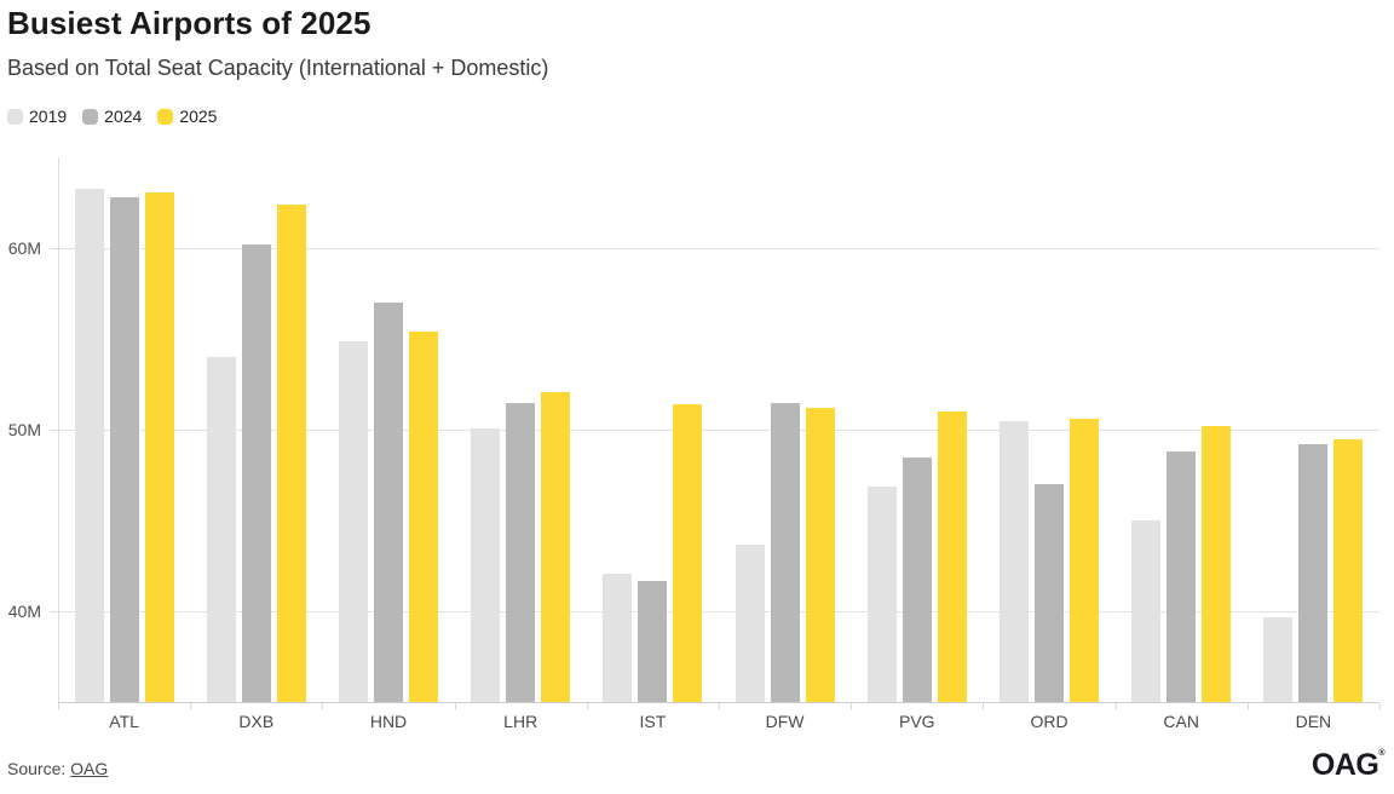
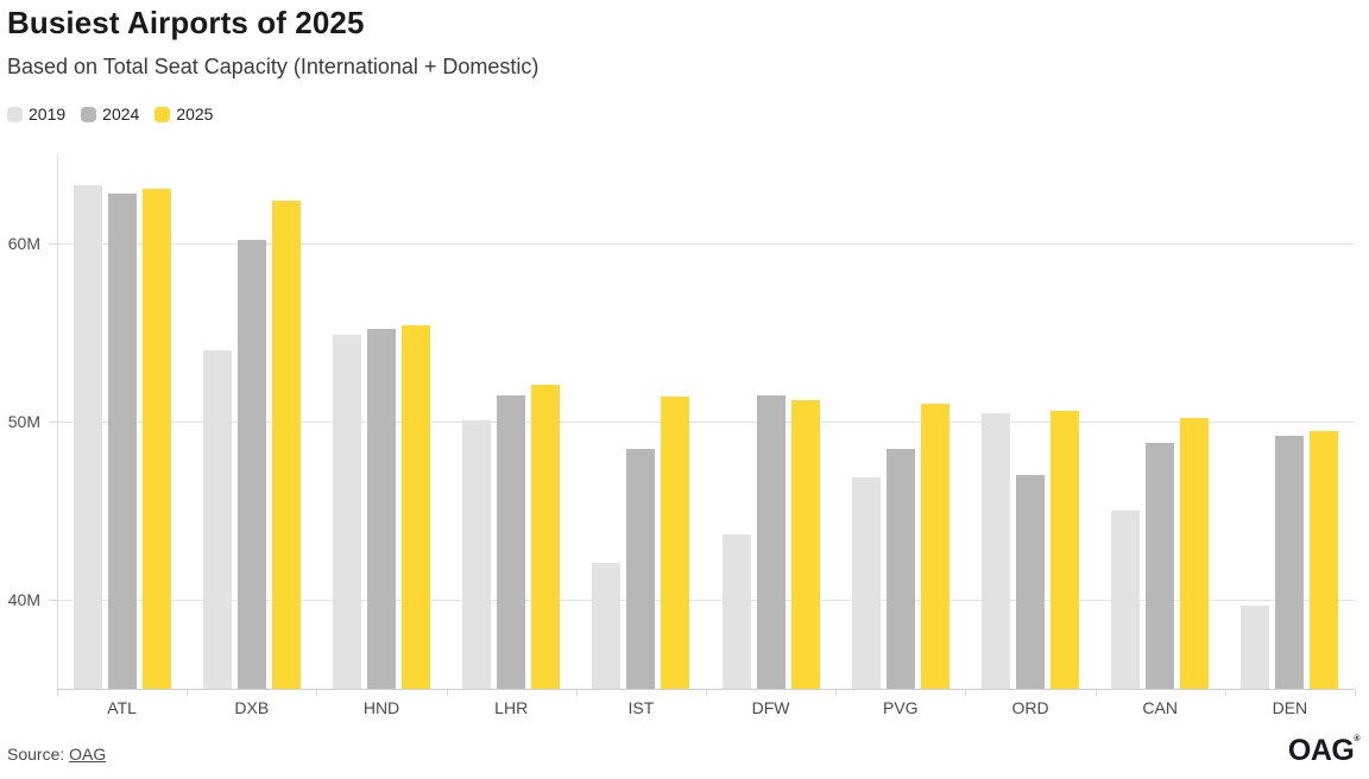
2024/HND: 57.0M -> 55.2M
2024/IST: 41.7M -> 48.5M
